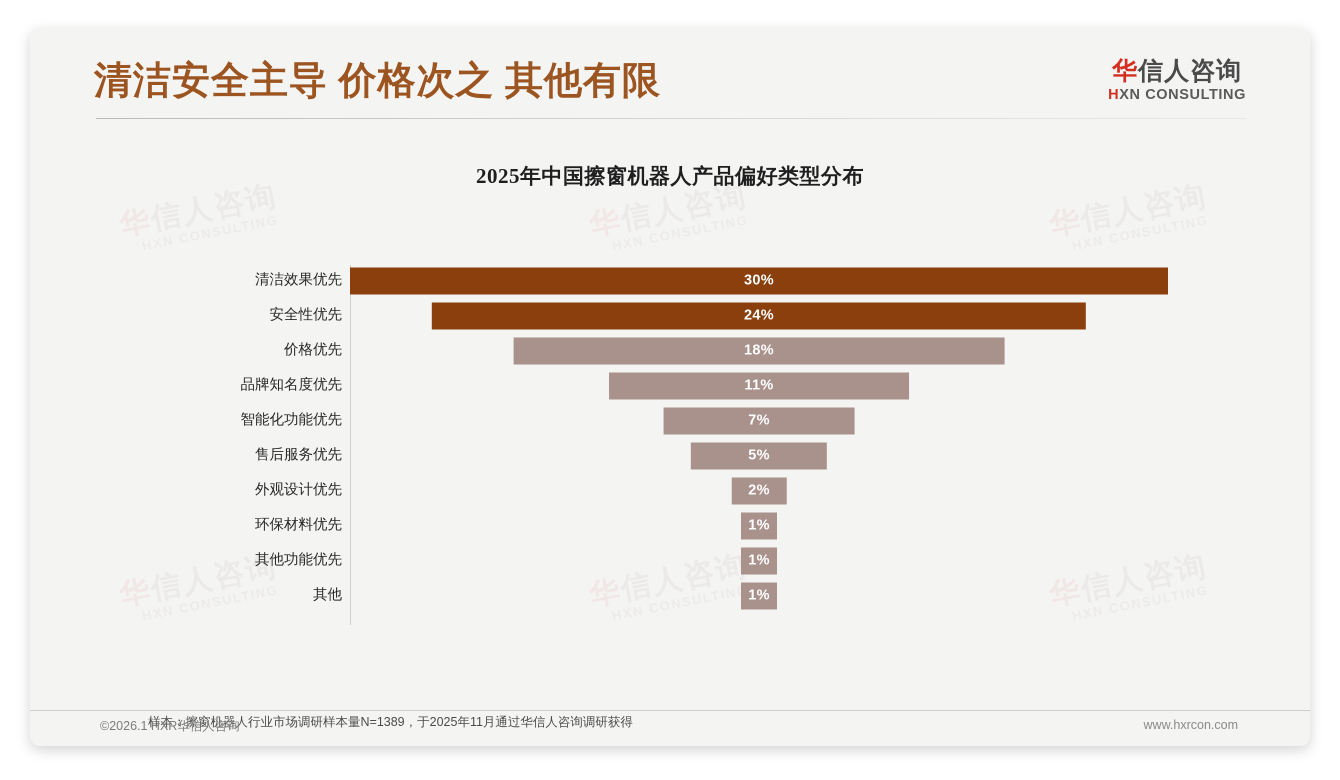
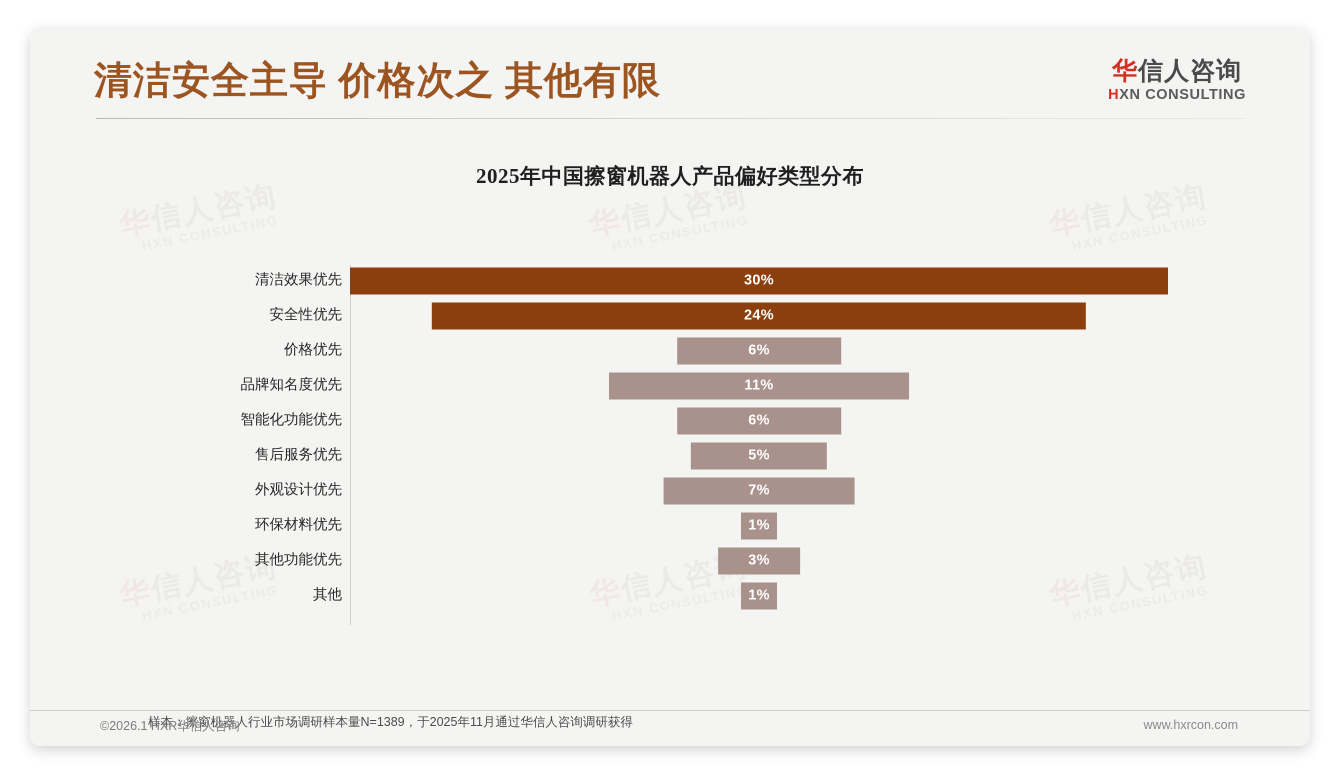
价格优先: 18% -> 6%
智能化功能优先: 7% -> 6%
外观设计优先: 2% -> 7%
其他功能优先: 1% -> 3%
